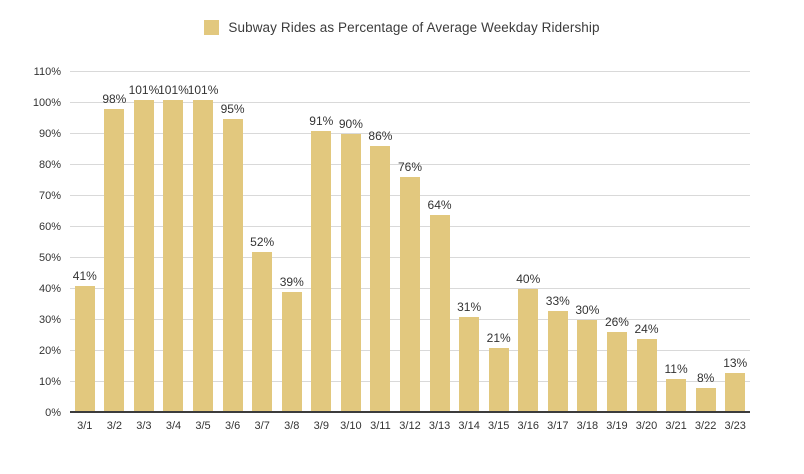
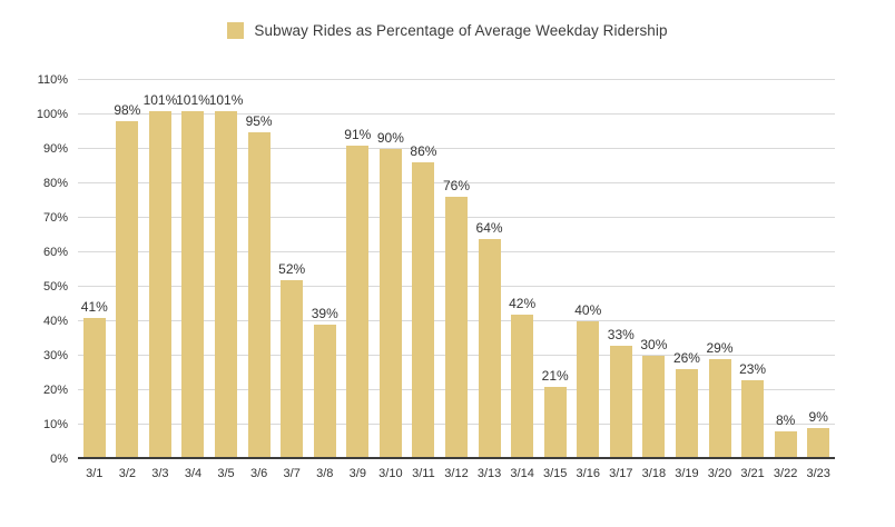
3/14: 31% -> 42%
3/20: 24% -> 29%
3/21: 11% -> 23%
3/23: 13% -> 9%
